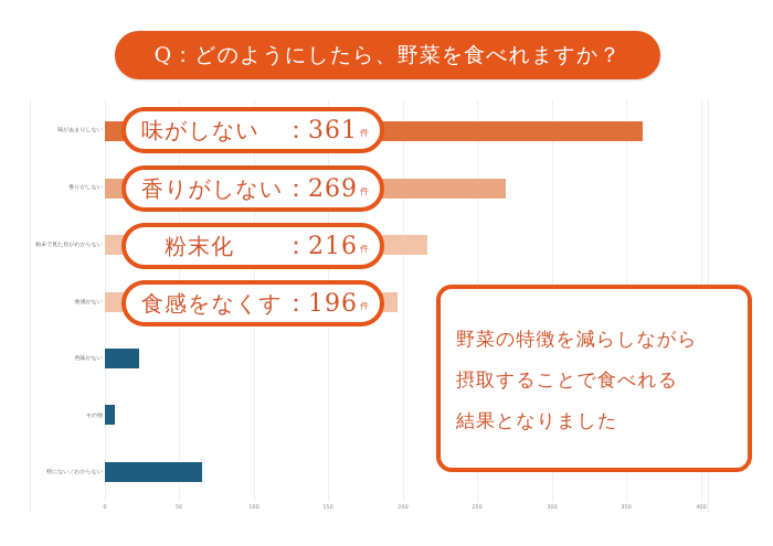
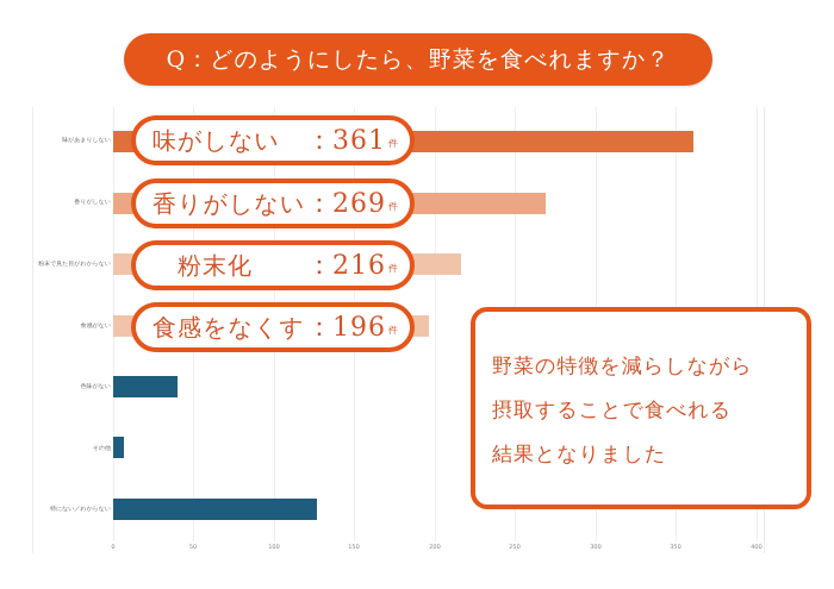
色味がない: 23 -> 40
特にない／わからない: 65 -> 127
